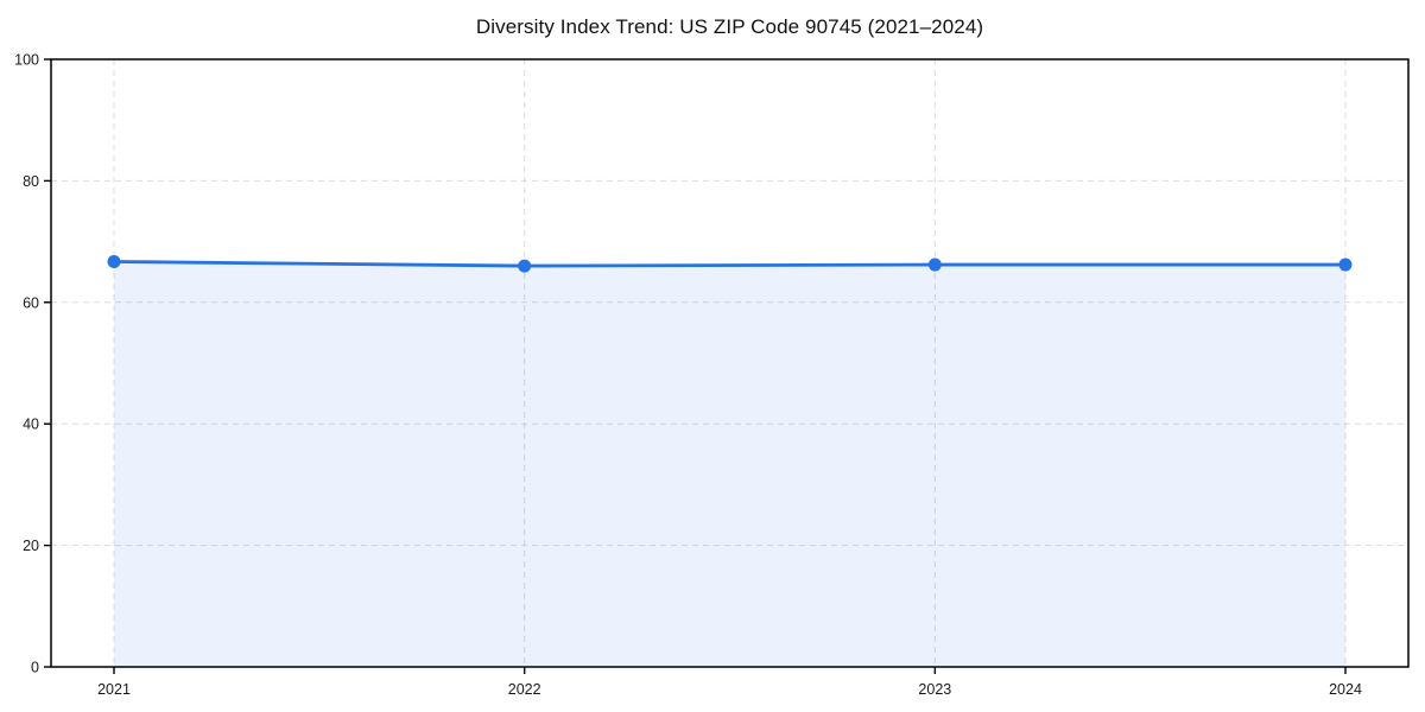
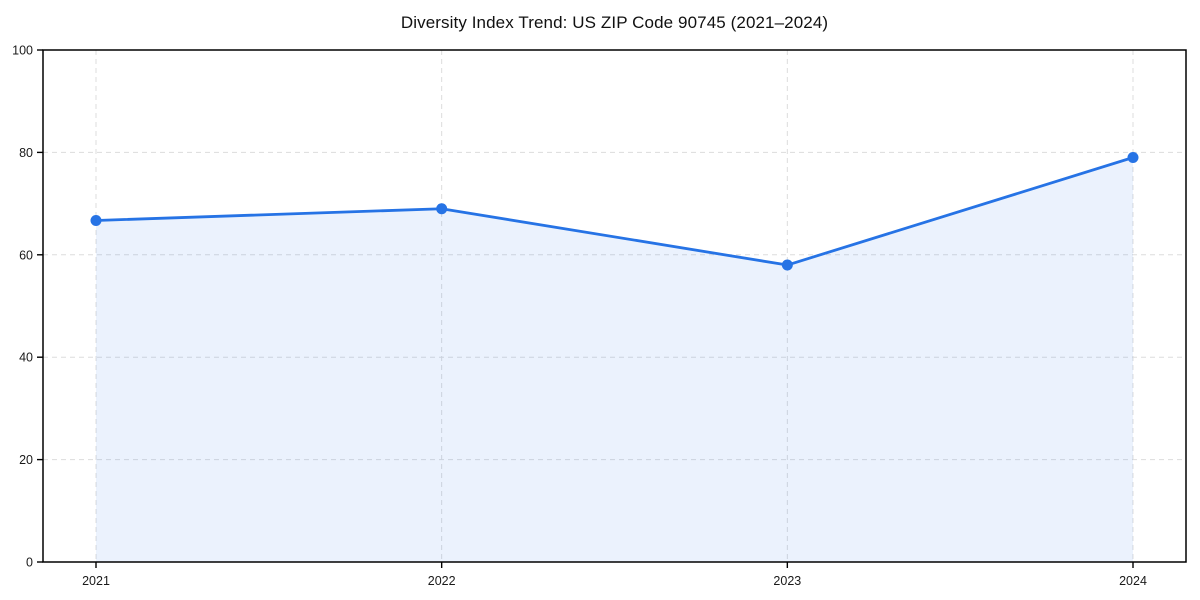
2022: 66 -> 69
2023: 66 -> 58
2024: 66 -> 79
